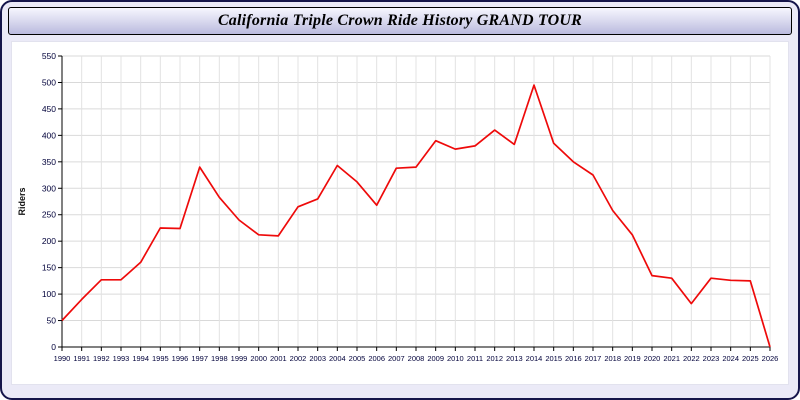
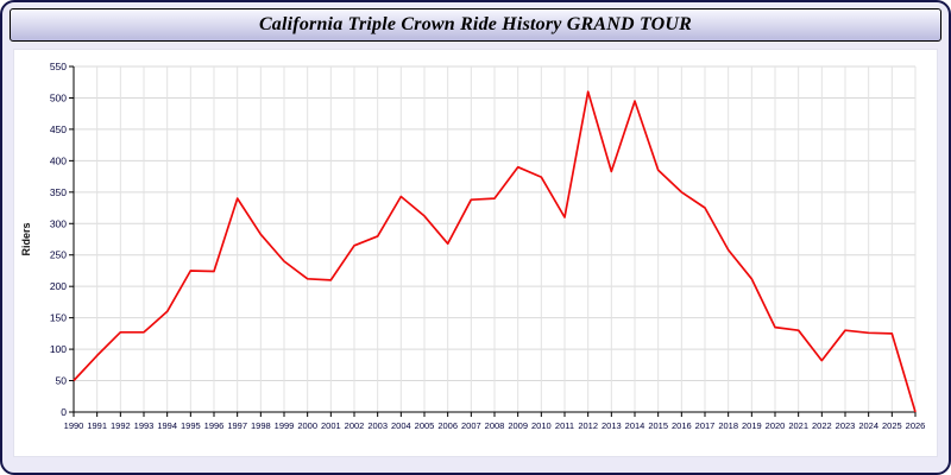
2011: 380 -> 310
2012: 410 -> 510
